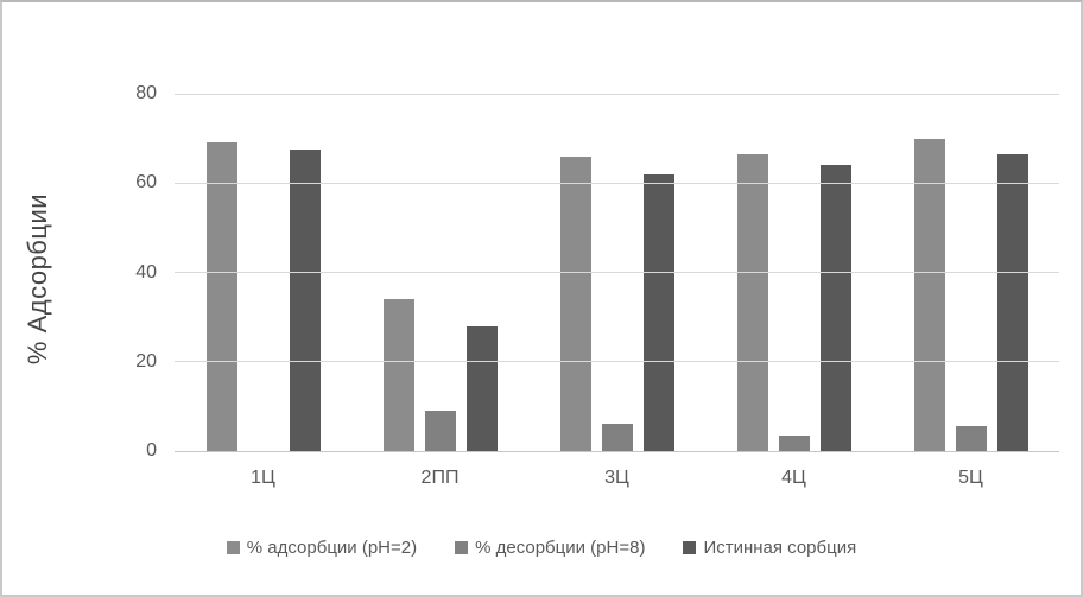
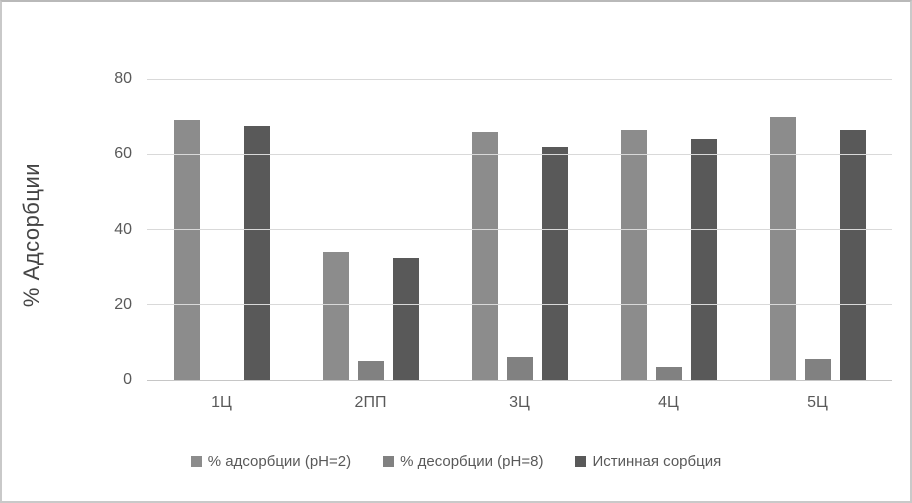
% десорбции (pH=8)/2ПП: 9 -> 5
Истинная сорбция/2ПП: 28 -> 32
